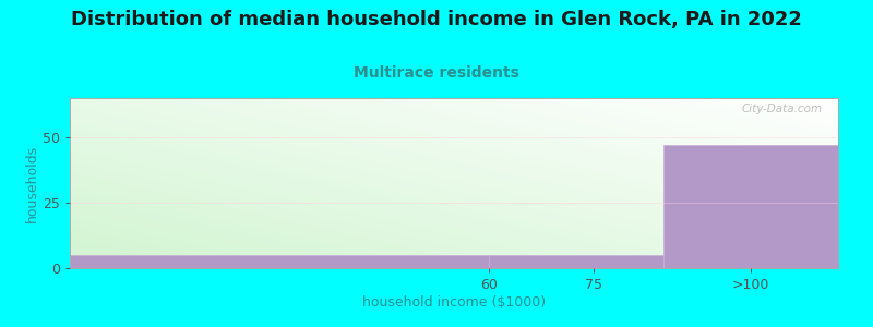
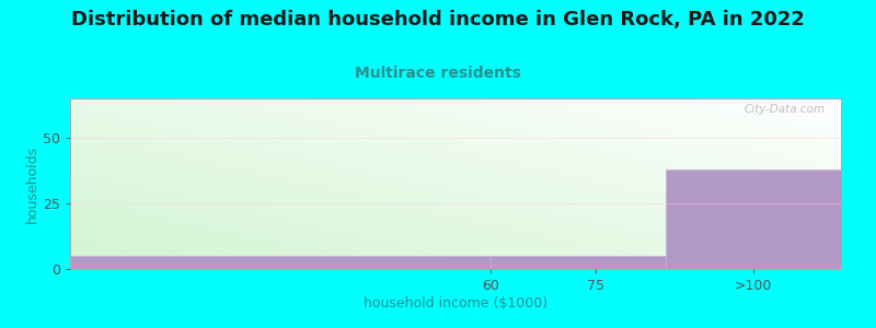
>100: 47 -> 38
